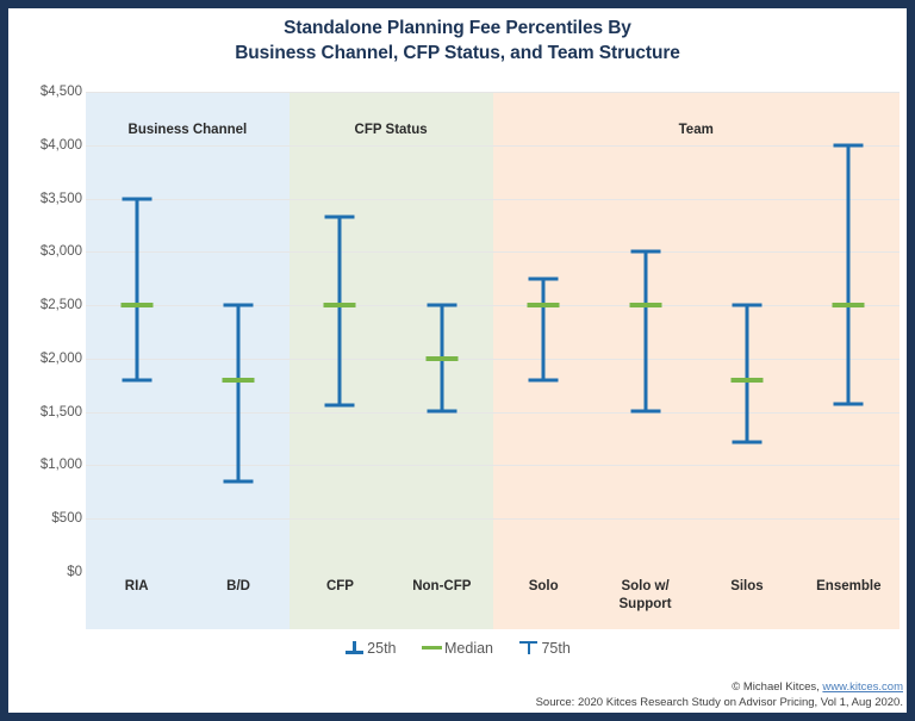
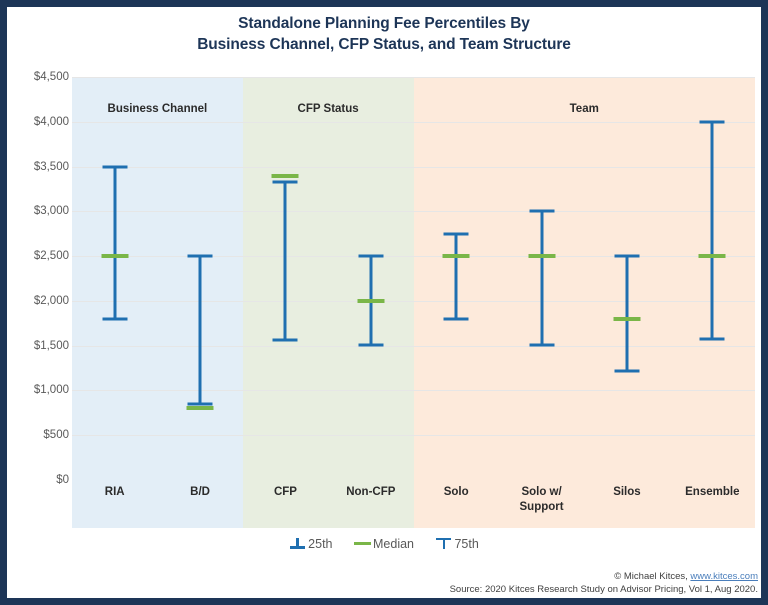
Median/B/D: $1800 -> $800
Median/CFP: $2500 -> $3400
